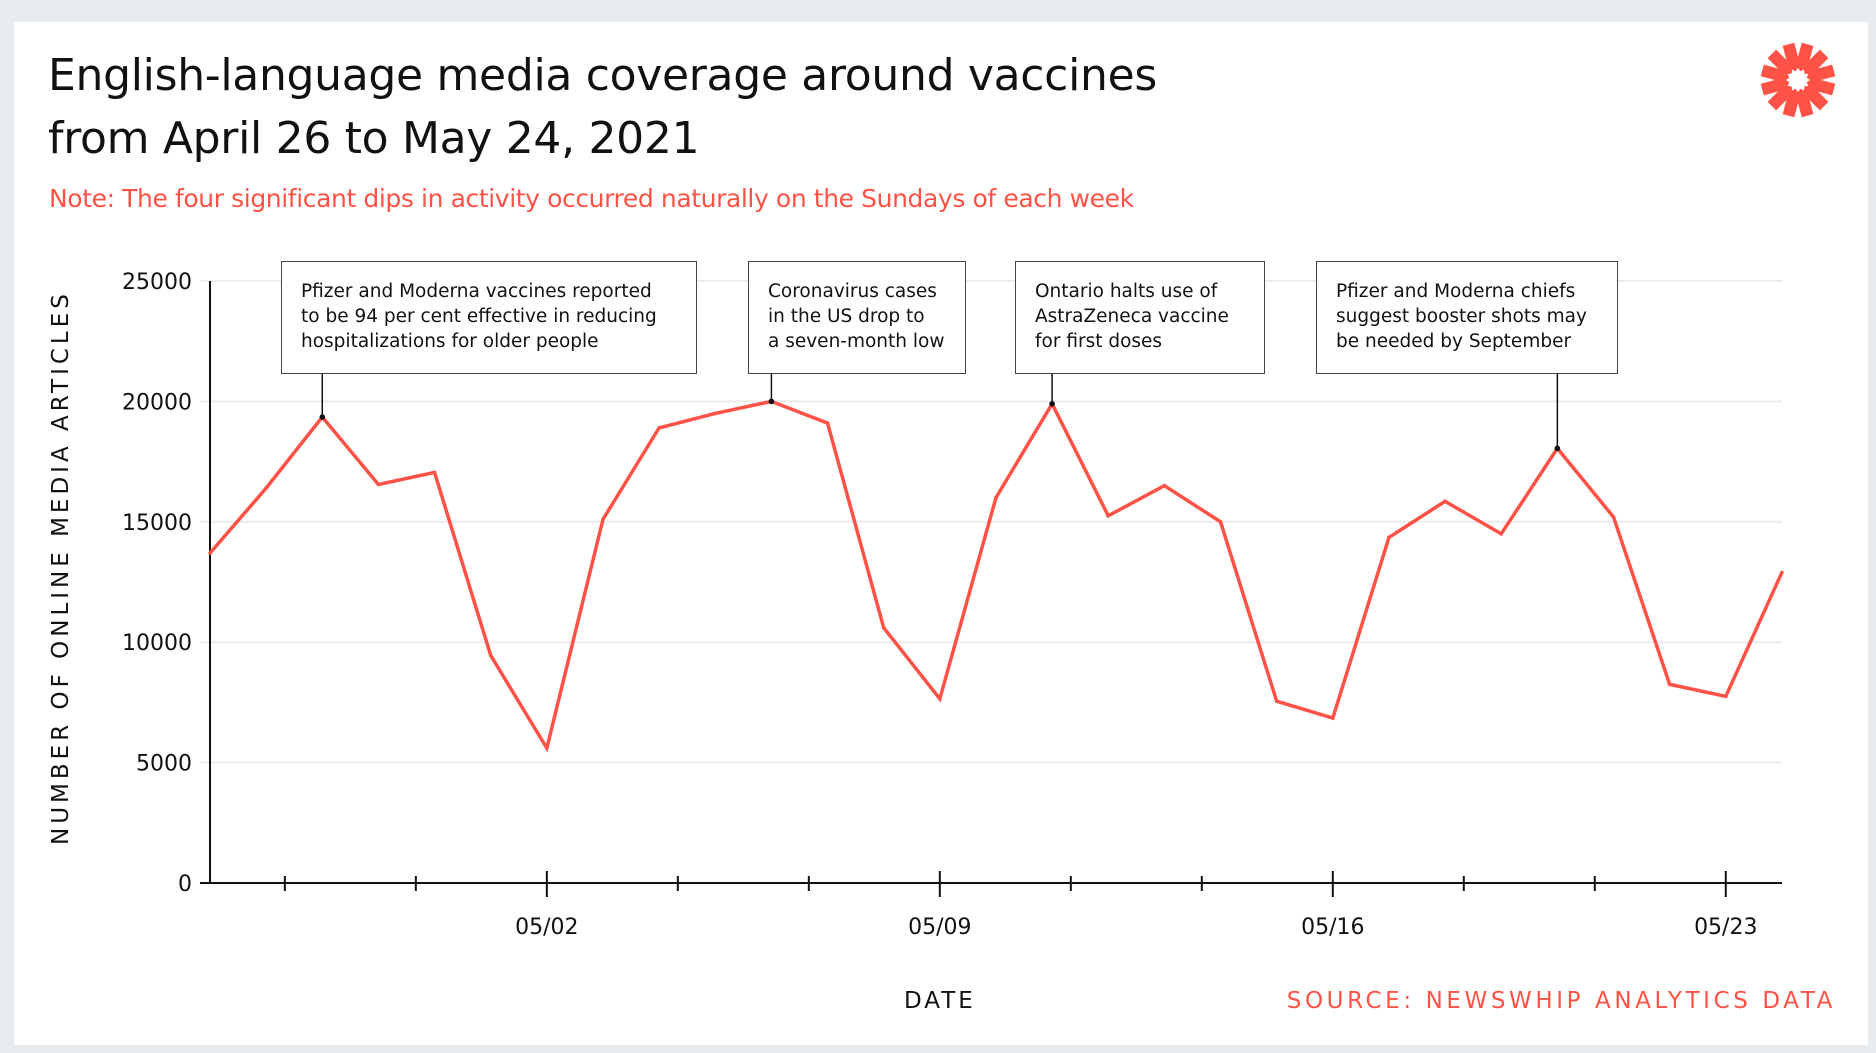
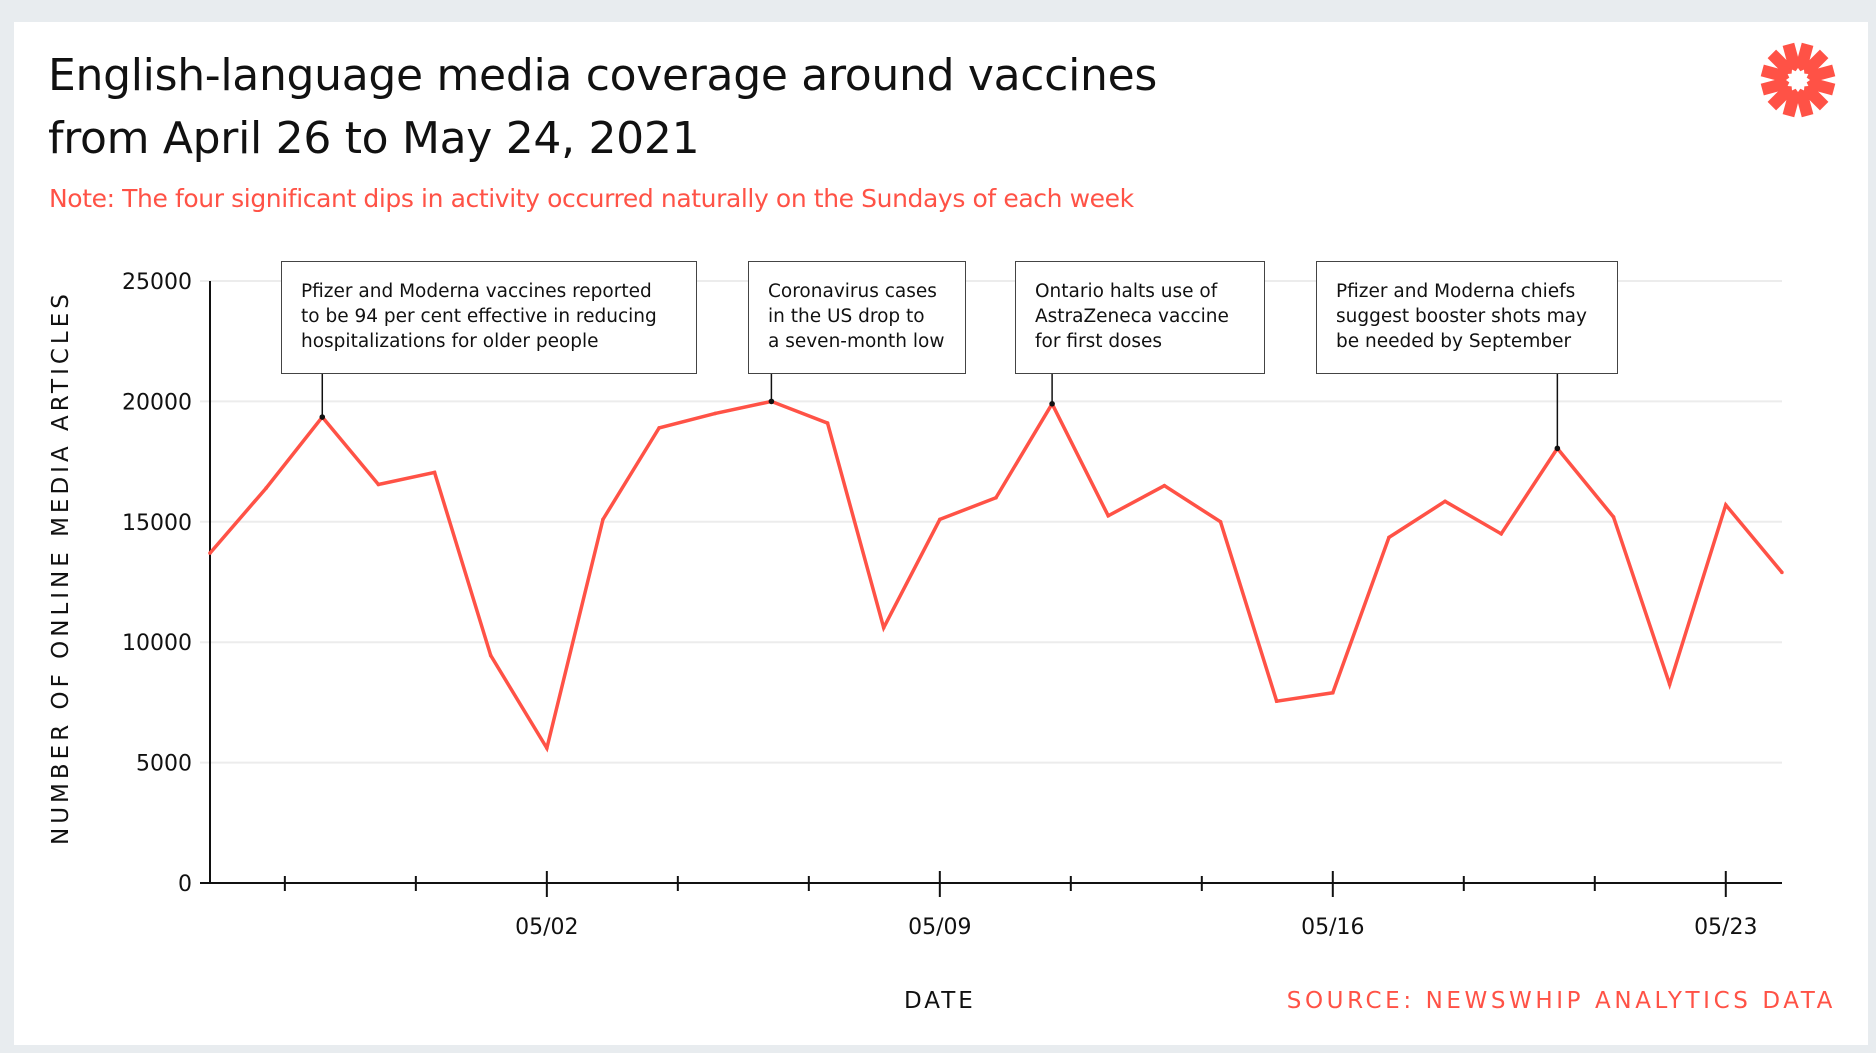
05/09: 7600 -> 15100
05/16: 6800 -> 7900
05/23: 7800 -> 15700
